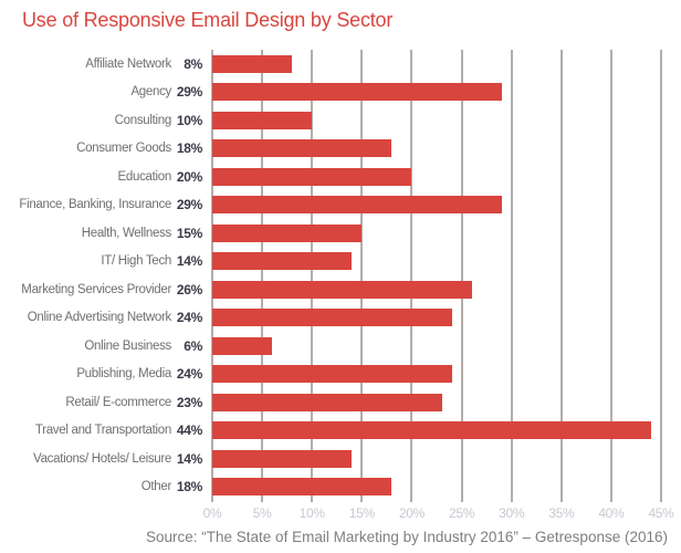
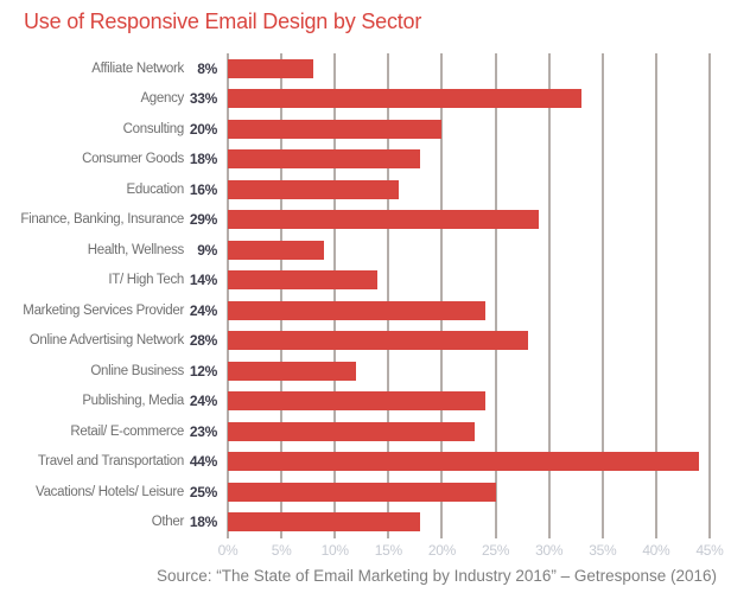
Agency: 29% -> 33%
Consulting: 10% -> 20%
Education: 20% -> 16%
Health, Wellness: 15% -> 9%
Marketing Services Provider: 26% -> 24%
Online Advertising Network: 24% -> 28%
Online Business: 6% -> 12%
Vacations/ Hotels/ Leisure: 14% -> 25%
